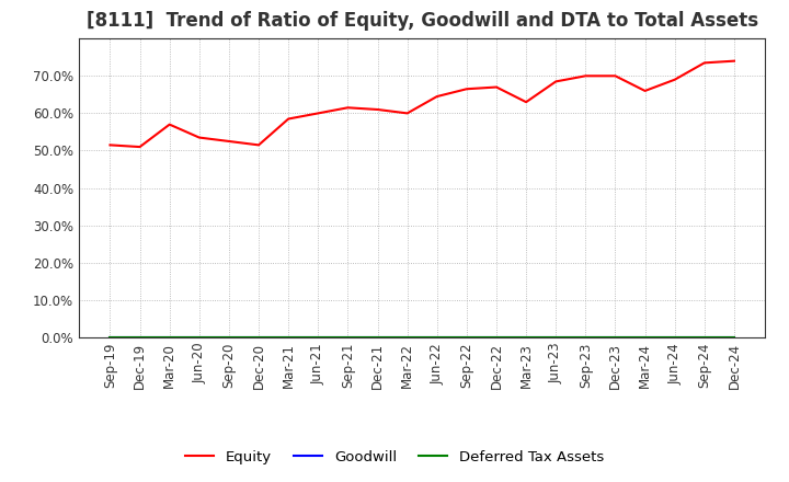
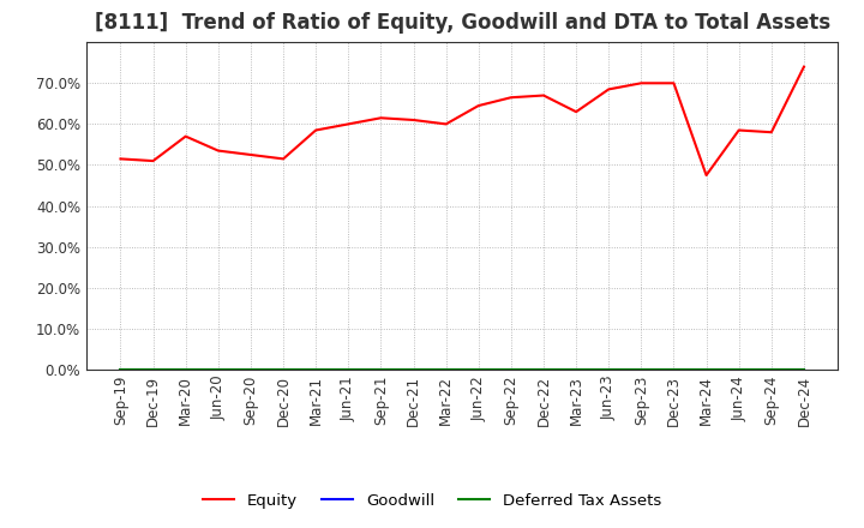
Equity/Mar-24: 66.0% -> 47.5%
Equity/Jun-24: 69.0% -> 58.5%
Equity/Sep-24: 73.5% -> 58.0%
